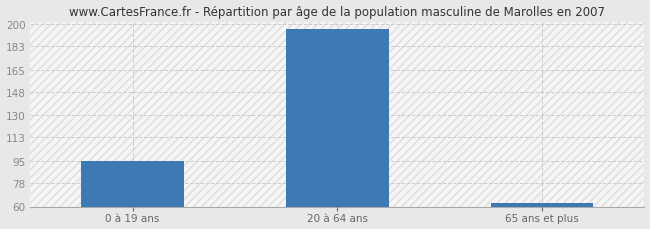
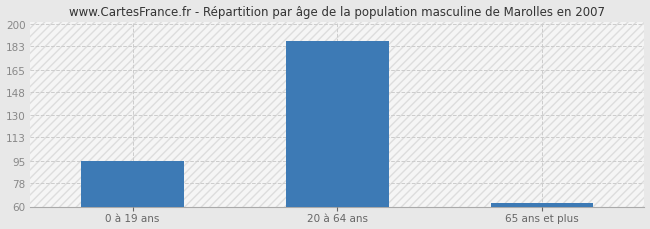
20 à 64 ans: 196 -> 187
